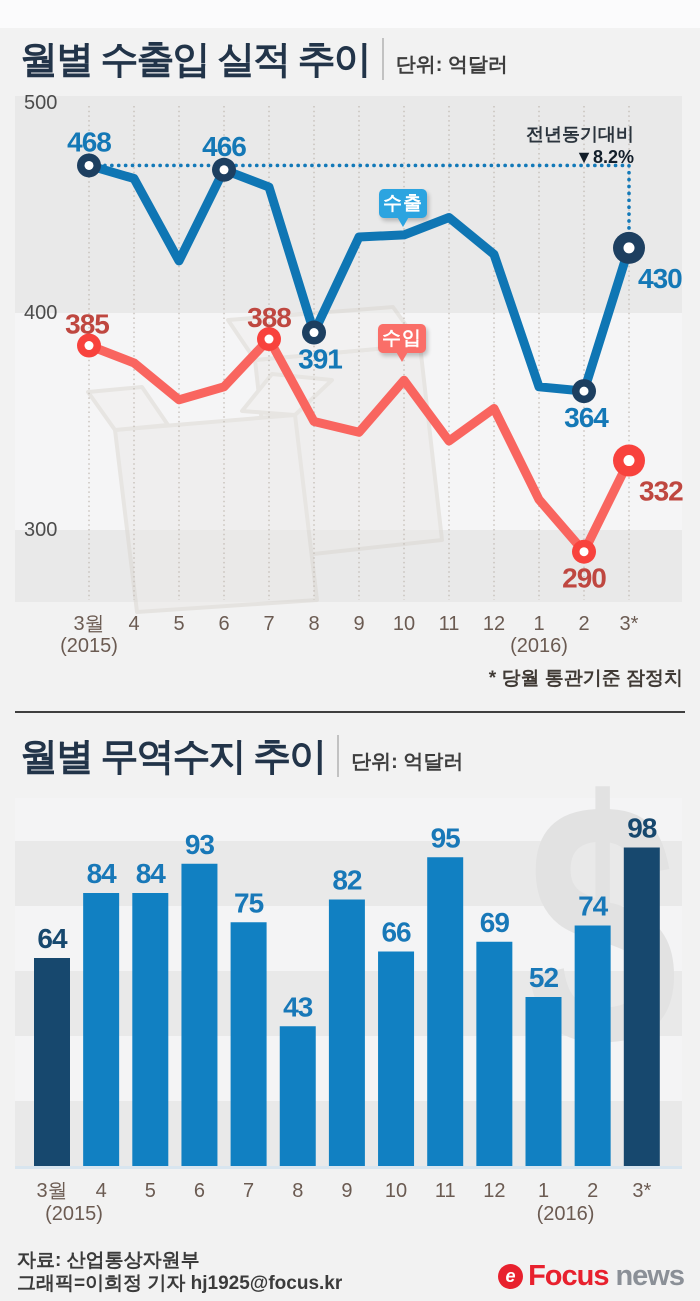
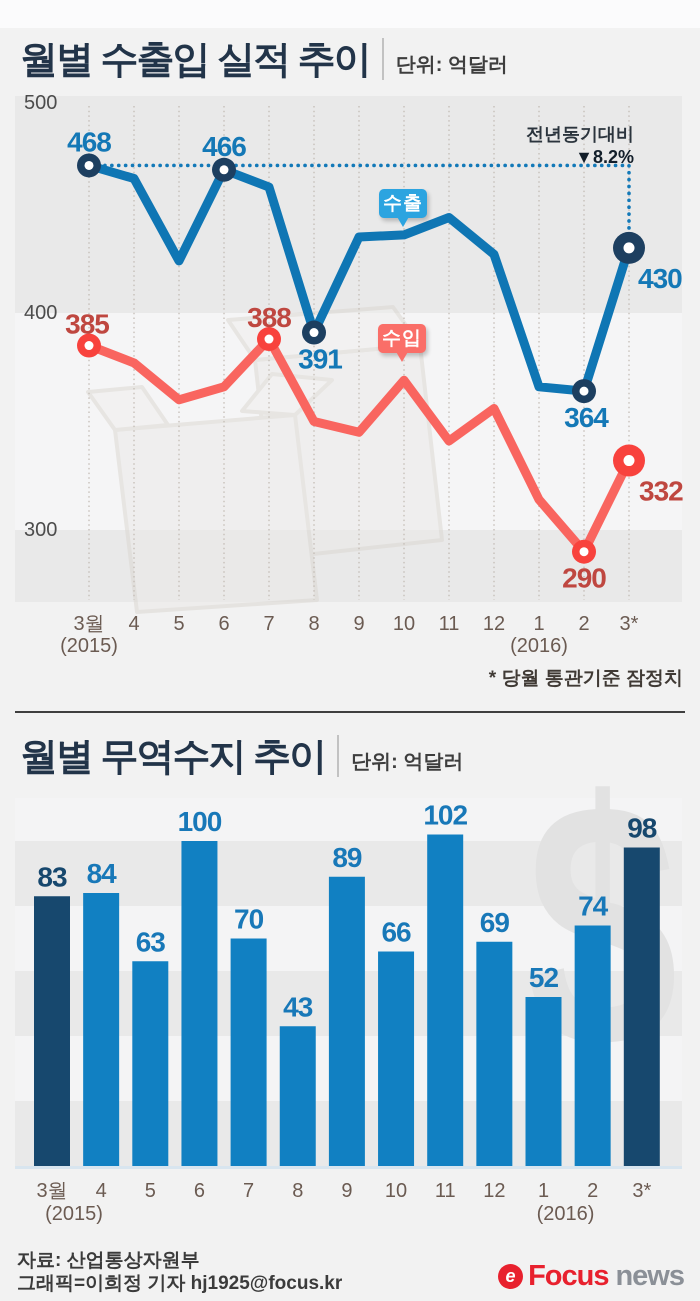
월별 무역수지 추이/3월: 64 -> 83
월별 무역수지 추이/5: 84 -> 63
월별 무역수지 추이/6: 93 -> 100
월별 무역수지 추이/7: 75 -> 70
월별 무역수지 추이/9: 82 -> 89
월별 무역수지 추이/11: 95 -> 102
